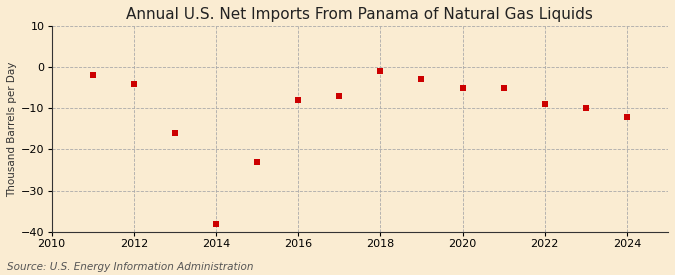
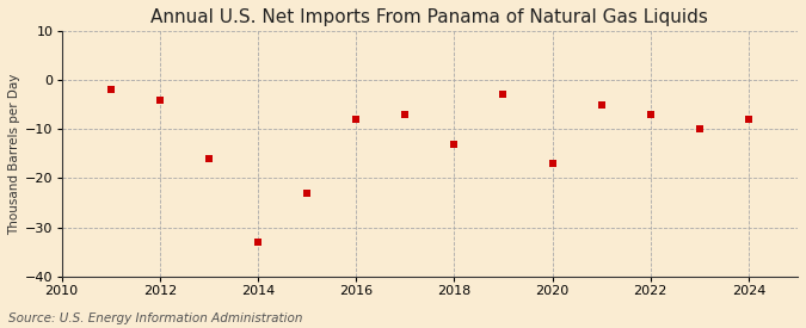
2014: -38 -> -33
2018: -1 -> -13
2020: -5 -> -17
2022: -9 -> -7
2024: -12 -> -8
